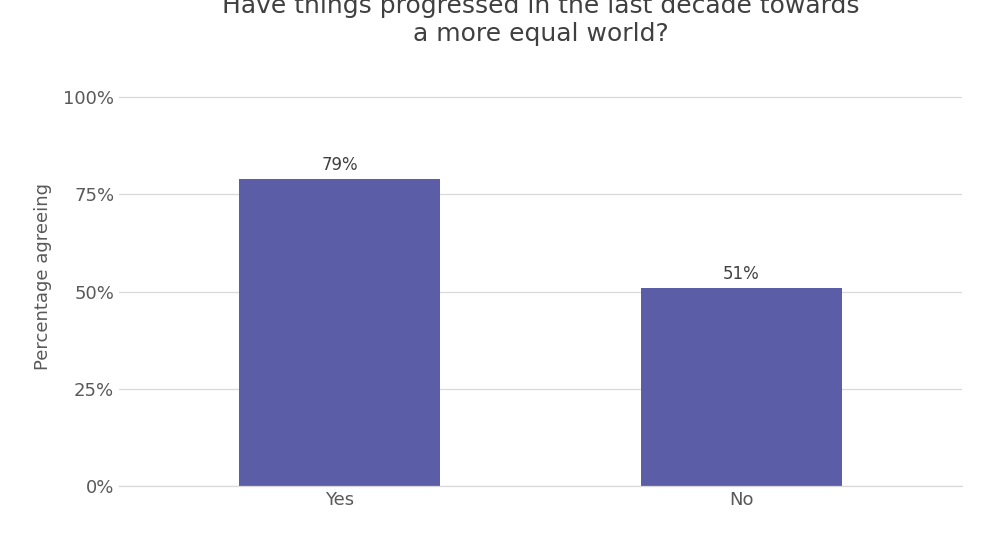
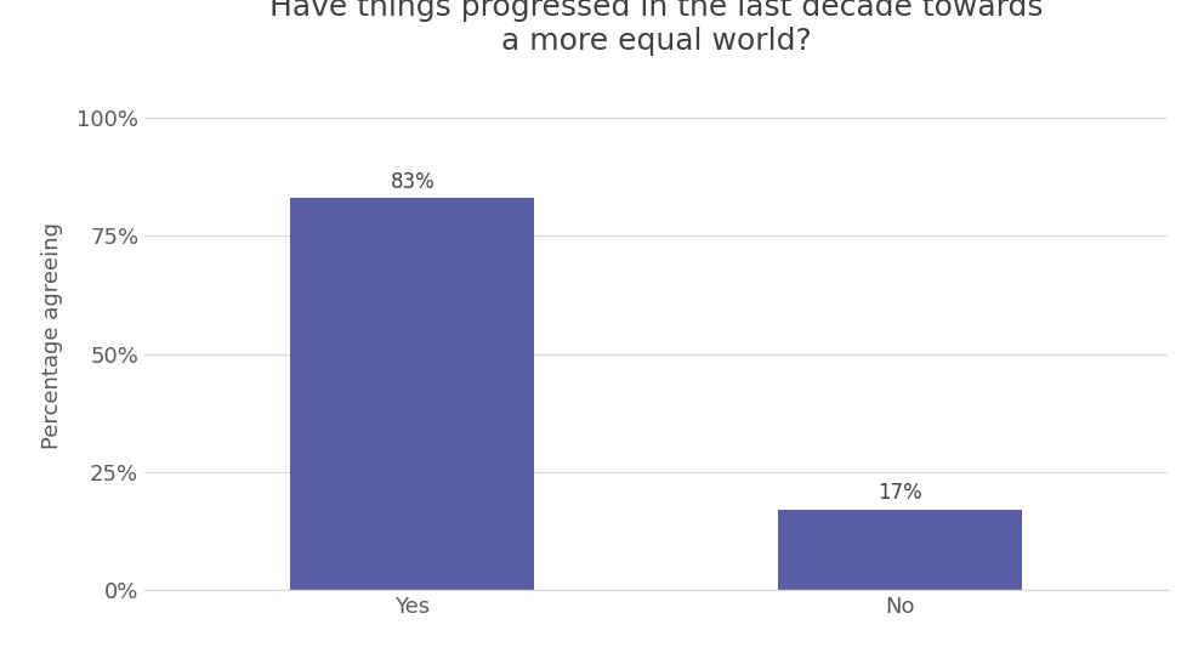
Yes: 79% -> 83%
No: 51% -> 17%
